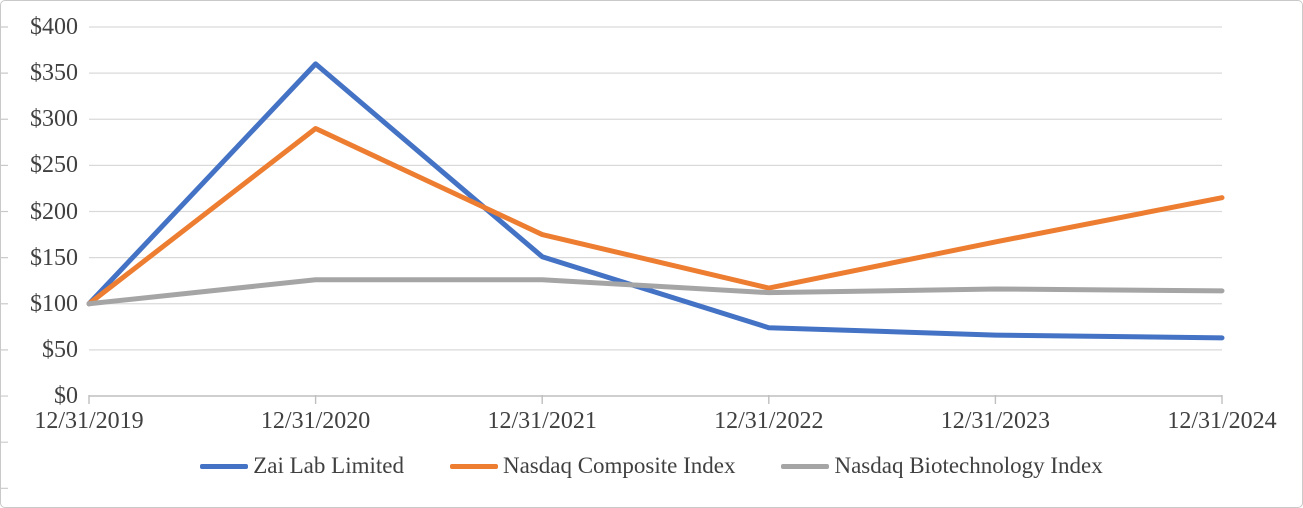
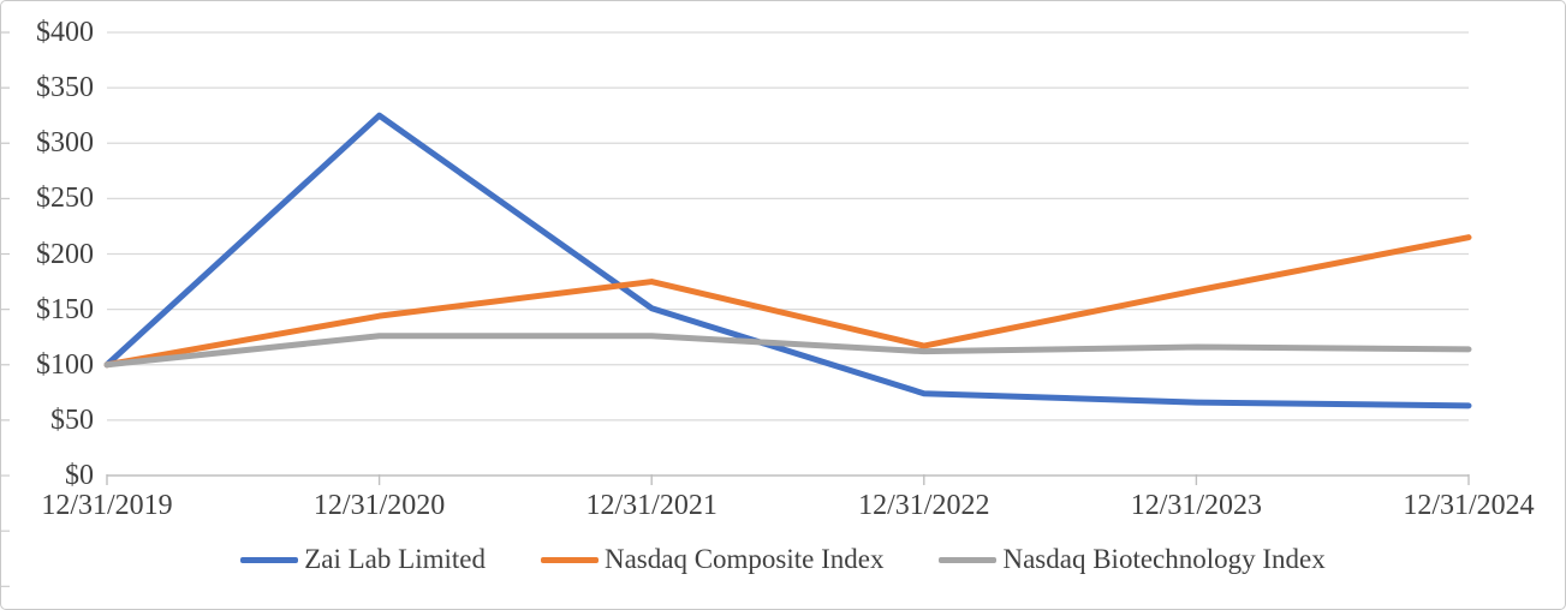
Zai Lab Limited/12/31/2020: $360 -> $320
Nasdaq Composite Index/12/31/2020: $290 -> $140
